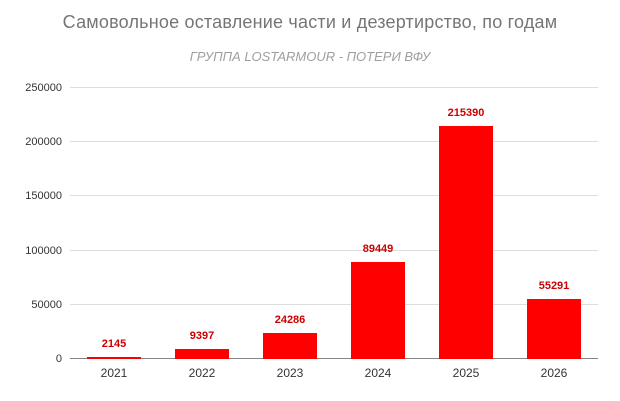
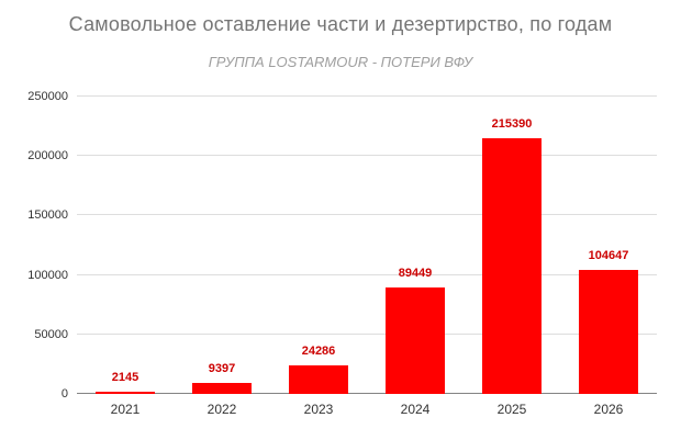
2026: 55291 -> 104647
